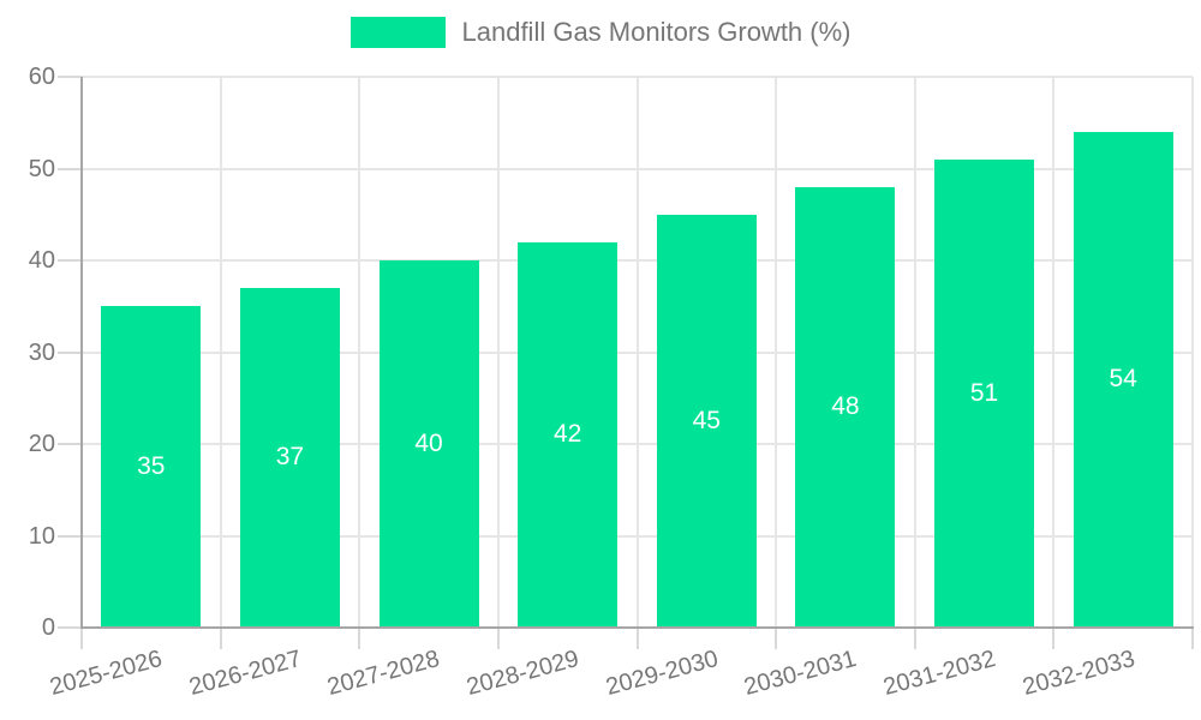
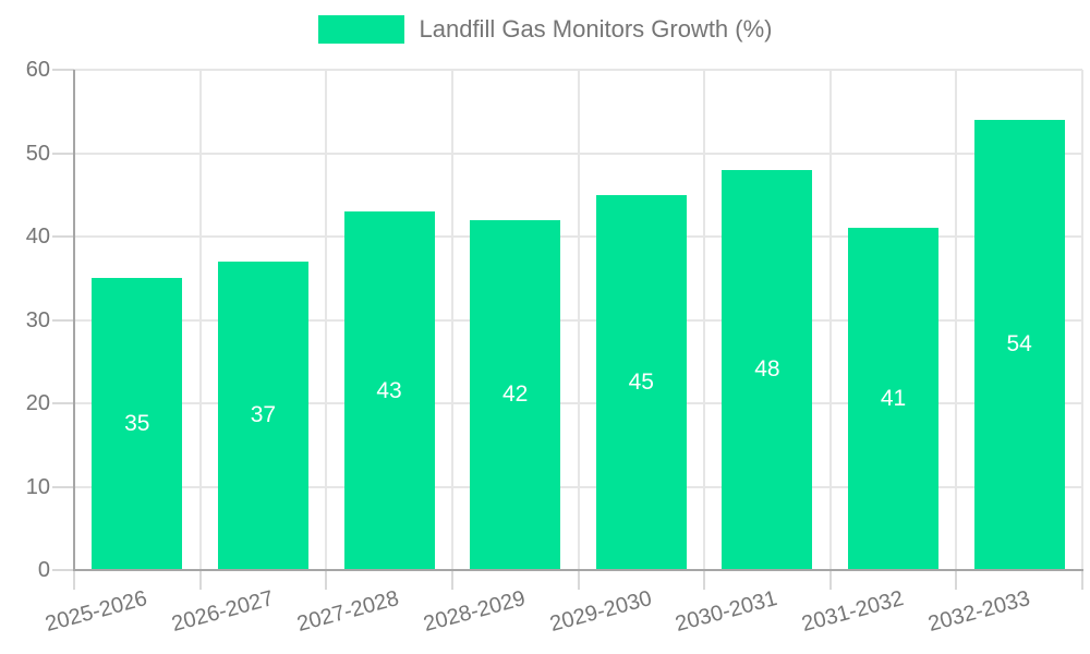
2027-2028: 40 -> 43
2031-2032: 51 -> 41
